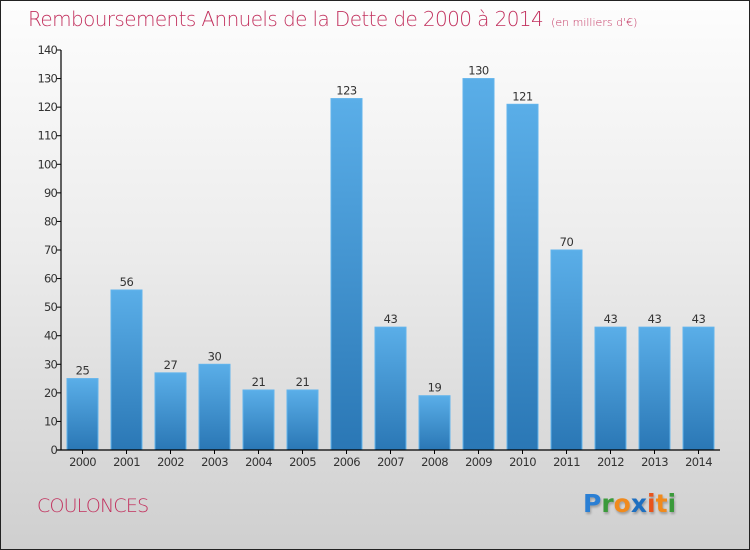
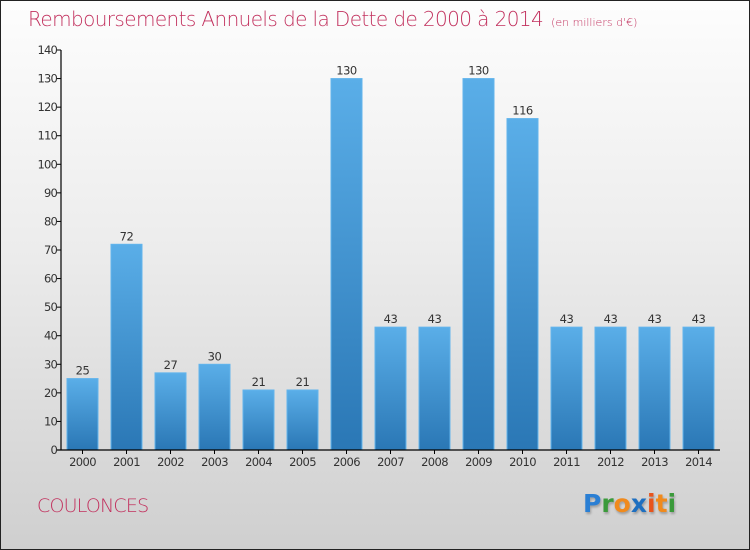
2001: 56 -> 72
2006: 123 -> 130
2008: 19 -> 43
2010: 121 -> 116
2011: 70 -> 43
